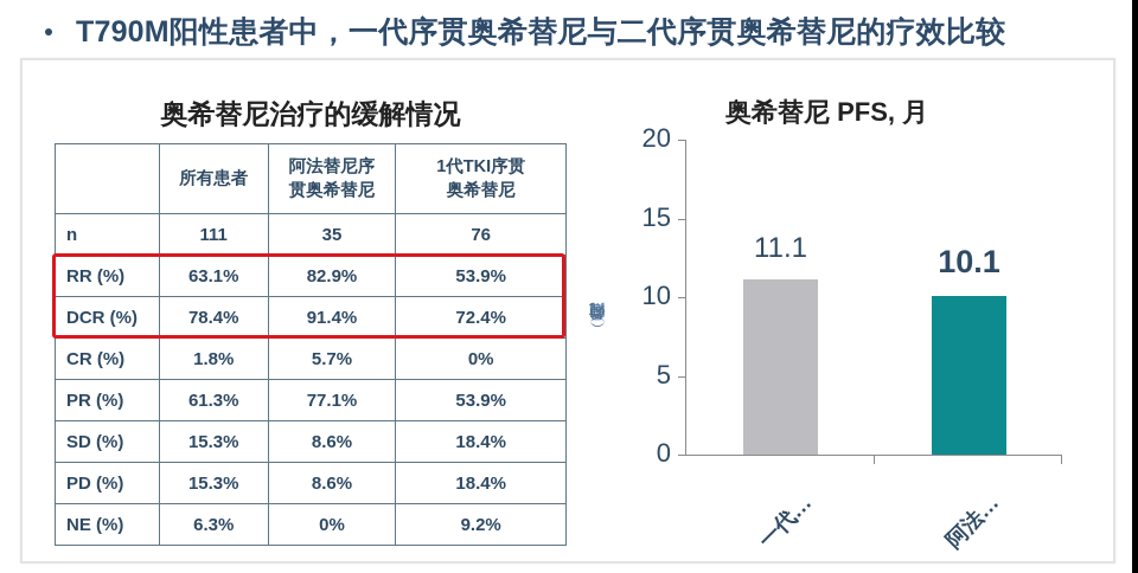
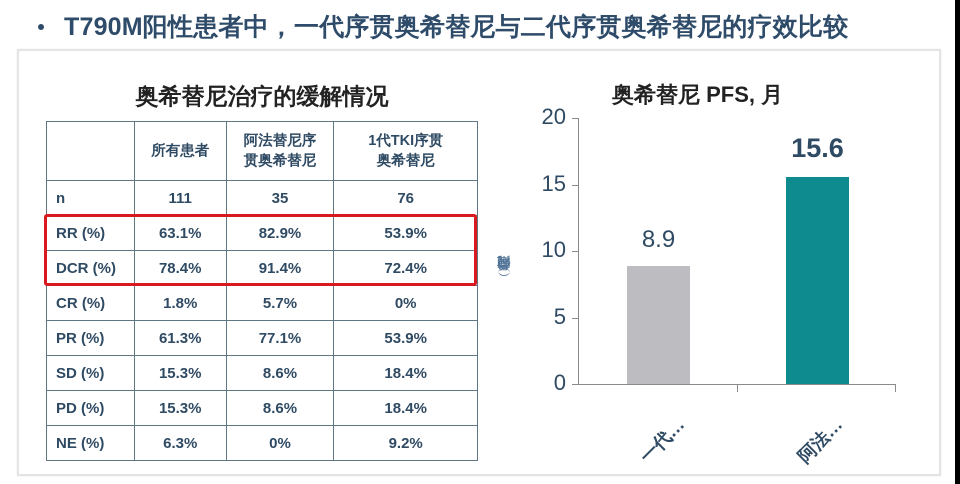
一代…: 11.1 -> 8.9
阿法…: 10.1 -> 15.6
